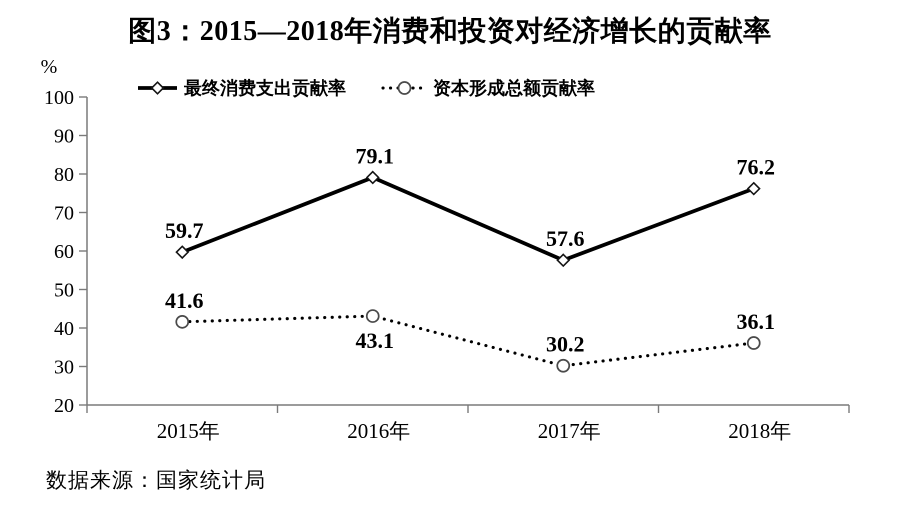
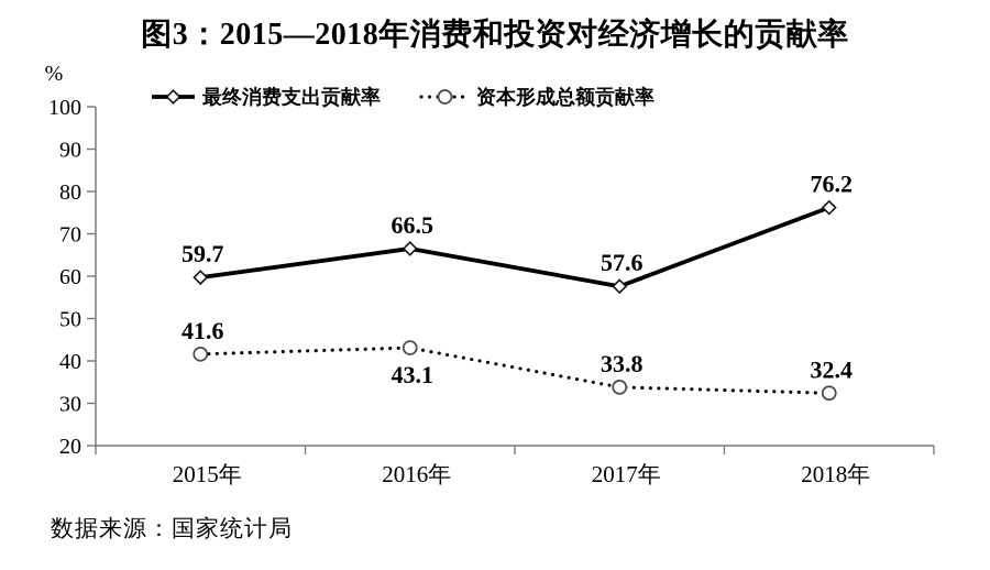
最终消费支出贡献率/2016年: 79.1 -> 66.5
资本形成总额贡献率/2017年: 30.2 -> 33.8
资本形成总额贡献率/2018年: 36.1 -> 32.4
